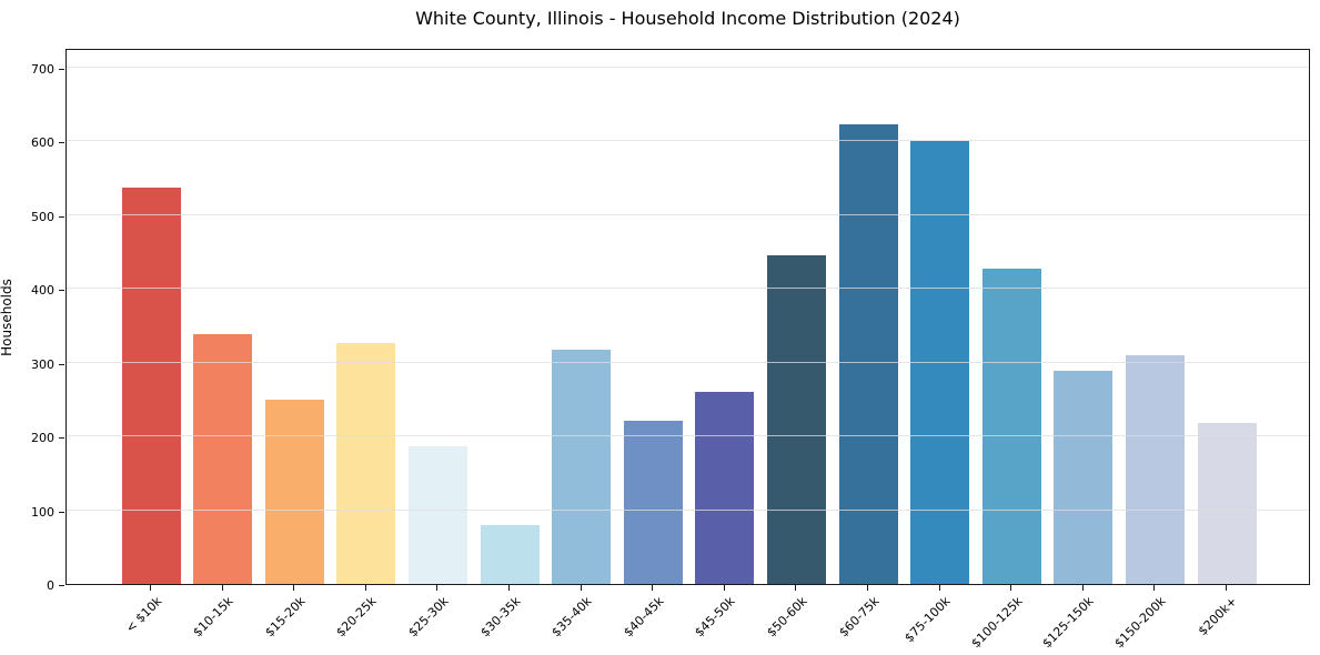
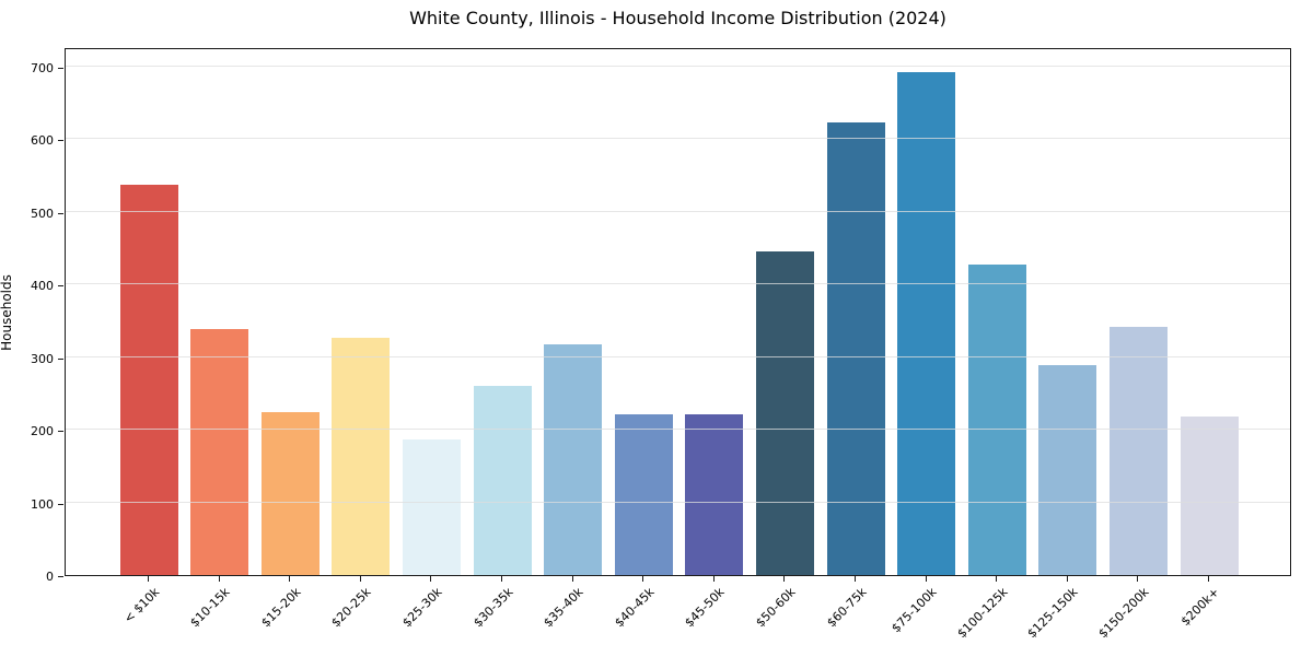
$15-20k: 250 -> 220
$30-35k: 80 -> 260
$45-50k: 260 -> 220
$75-100k: 600 -> 690
$150-200k: 310 -> 340
